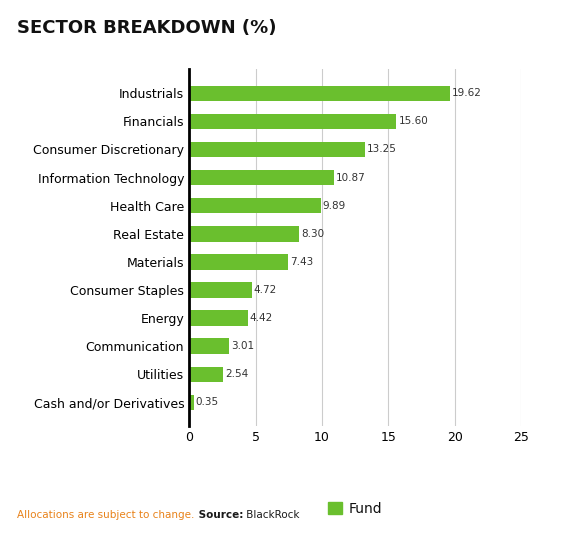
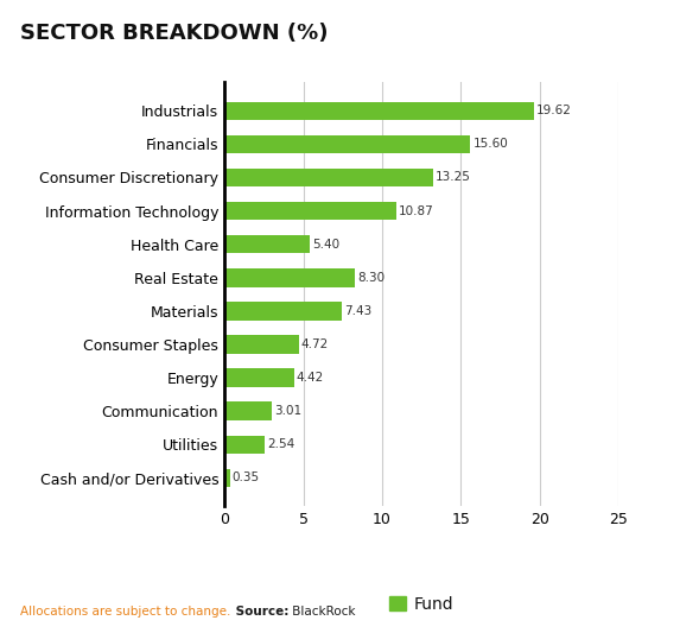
Health Care: 9.89 -> 5.40
